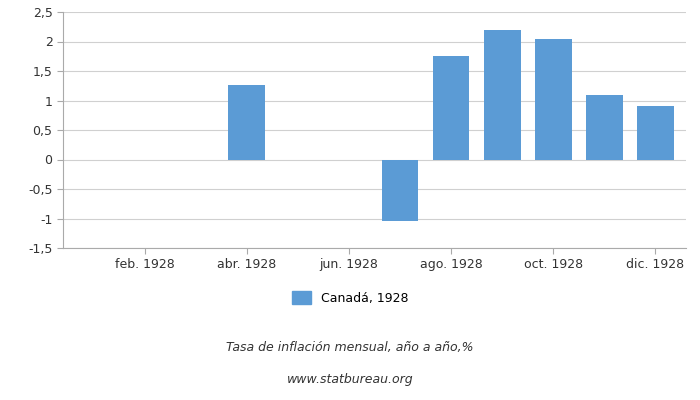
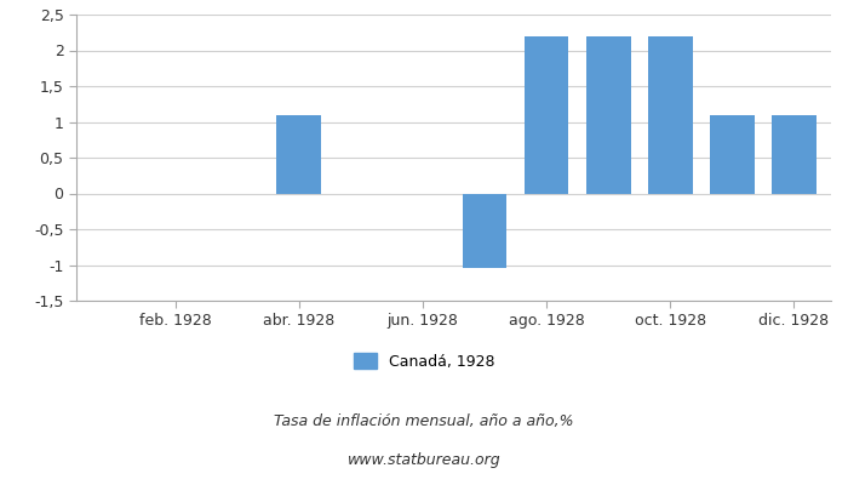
abr. 1928: 1,26 -> 1,10
ago. 1928: 1,76 -> 2,20
oct. 1928: 2,04 -> 2,20
dic. 1928: 0,90 -> 1,10
